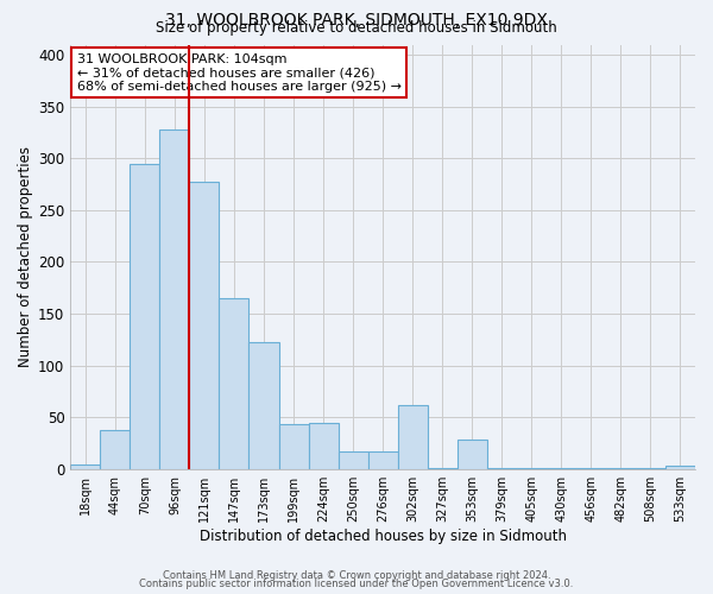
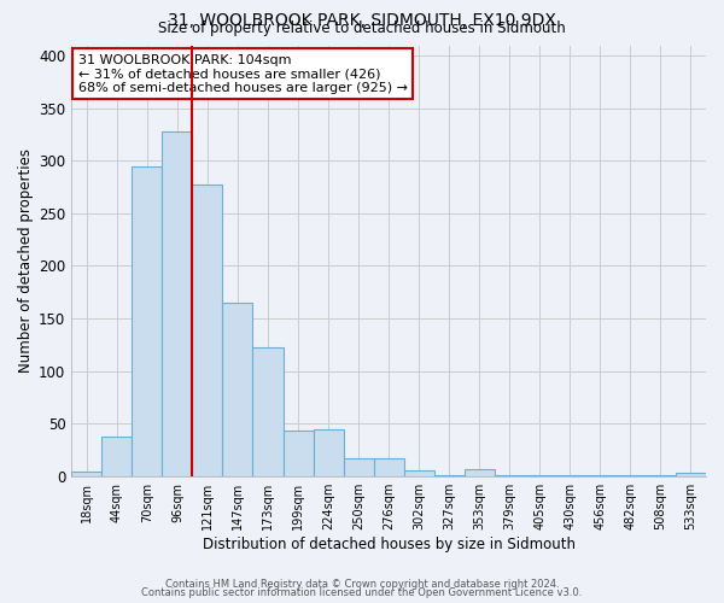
302sqm: 62 -> 5
353sqm: 28 -> 7
